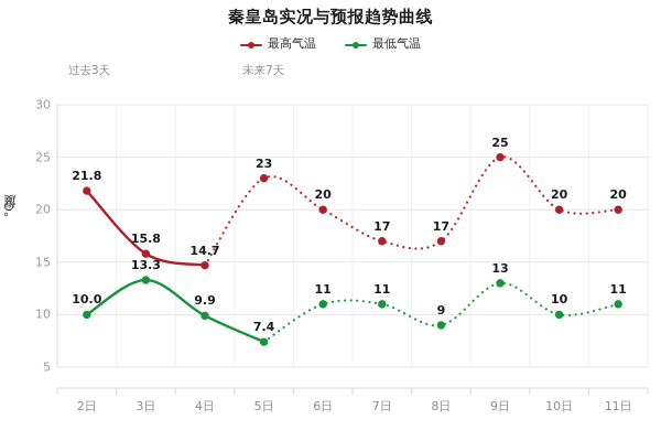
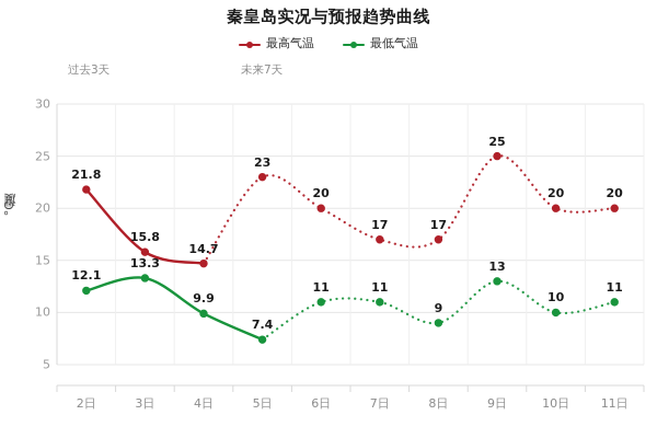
最低气温/2日: 10.0 -> 12.1
